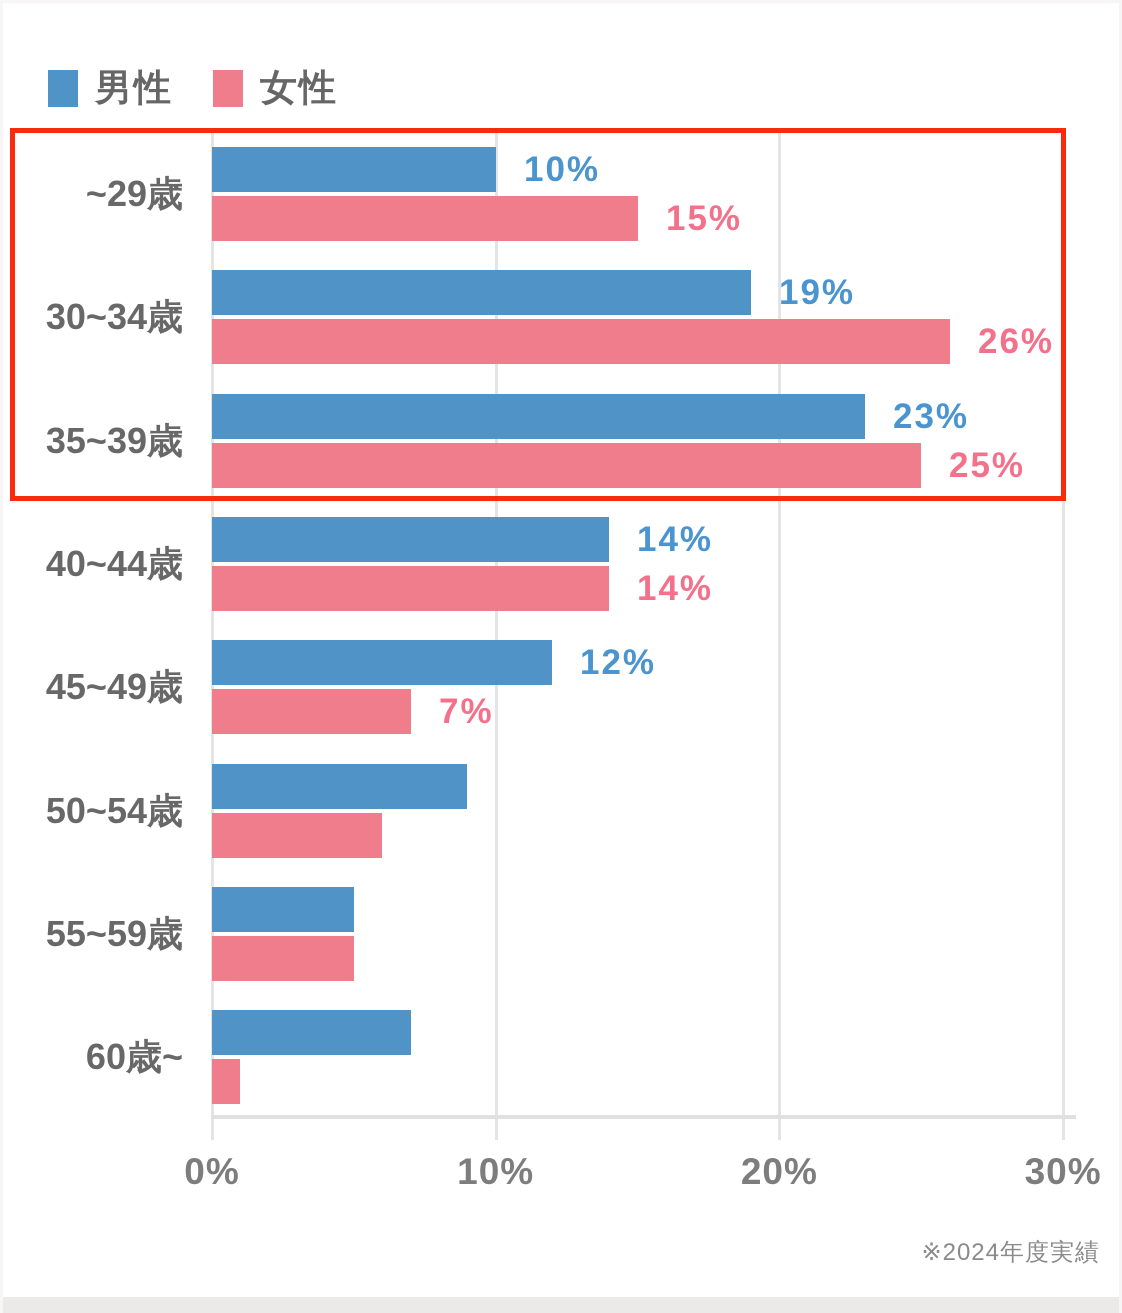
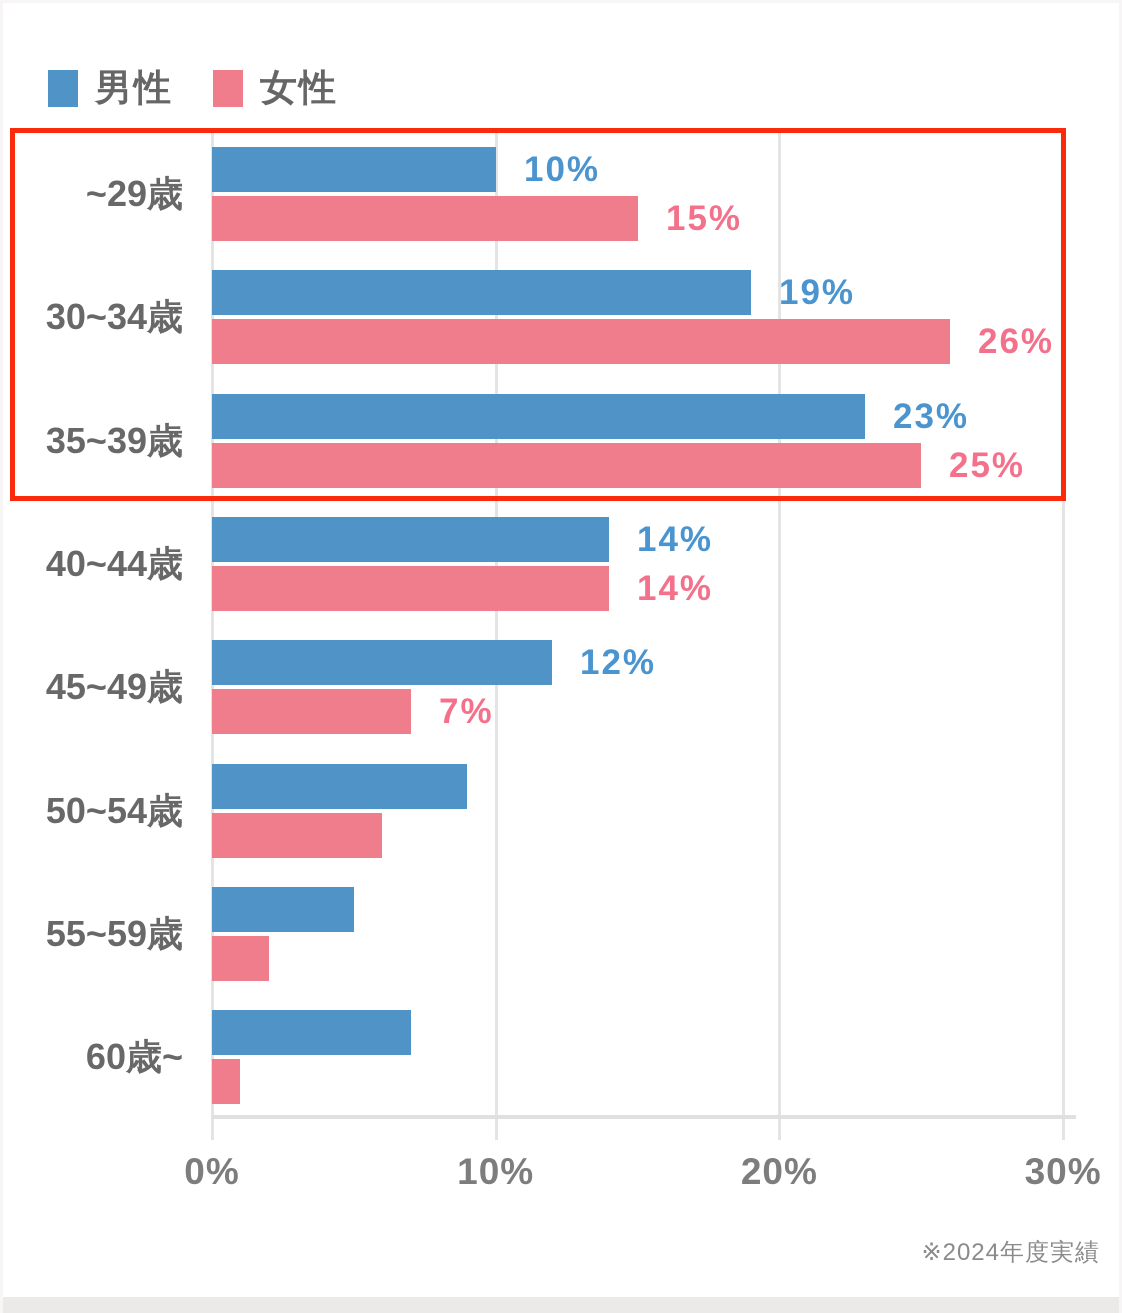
女性/55~59歳: 5% -> 2%
